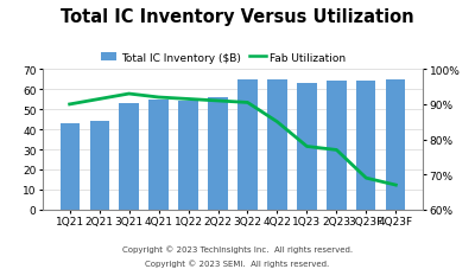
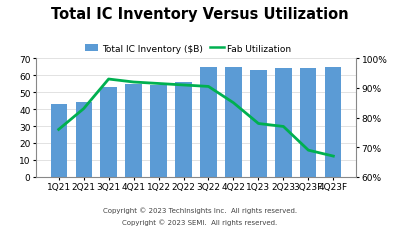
Fab Utilization/1Q21: 90.0% -> 76.0%
Fab Utilization/2Q21: 91.5% -> 83.0%
